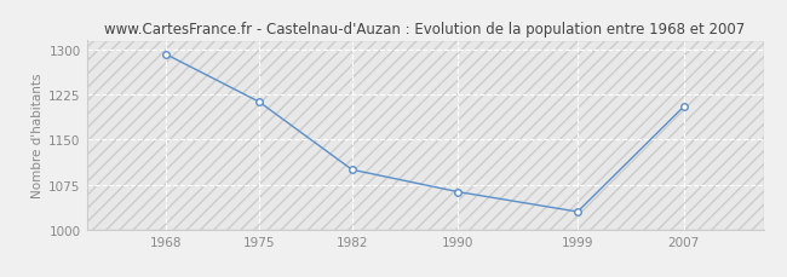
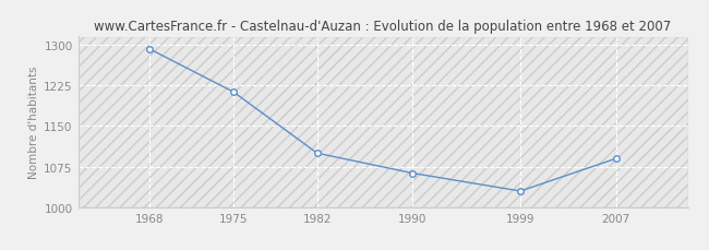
2007: 1205 -> 1090
